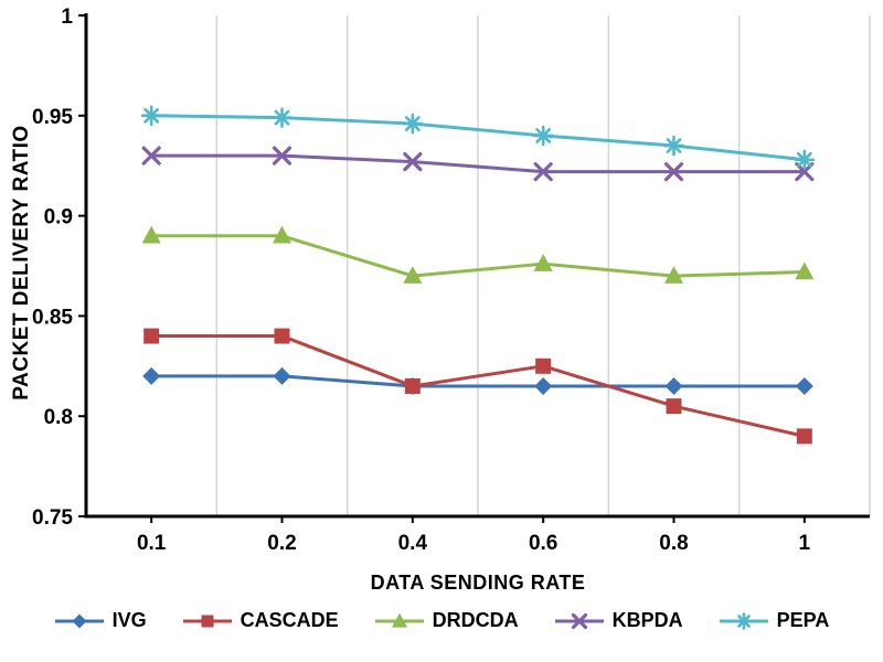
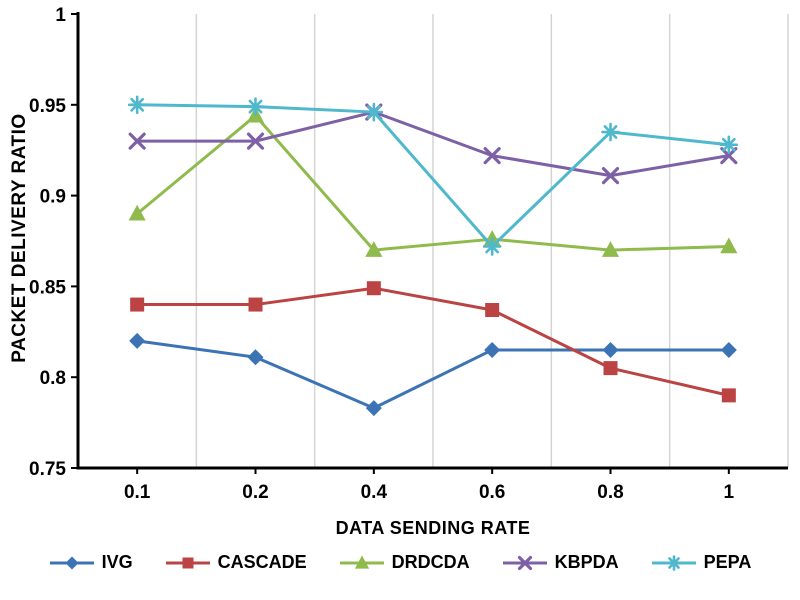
IVG/0.2: 0.820 -> 0.811
DRDCDA/0.2: 0.890 -> 0.944
IVG/0.4: 0.815 -> 0.783
CASCADE/0.4: 0.815 -> 0.849
KBPDA/0.4: 0.927 -> 0.946
CASCADE/0.6: 0.825 -> 0.837
PEPA/0.6: 0.940 -> 0.872
KBPDA/0.8: 0.922 -> 0.911
